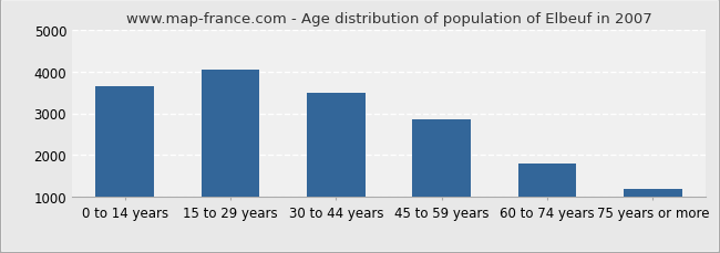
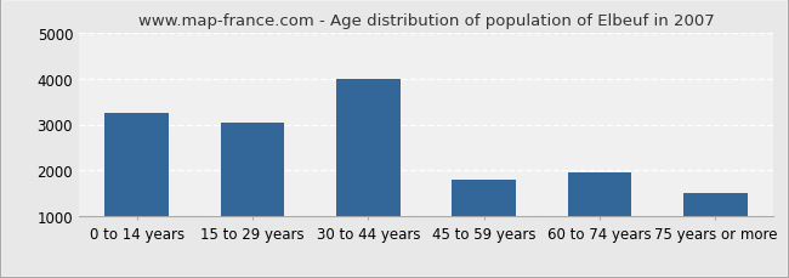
0 to 14 years: 3650 -> 3250
15 to 29 years: 4050 -> 3050
30 to 44 years: 3480 -> 4000
45 to 59 years: 2850 -> 1800
60 to 74 years: 1800 -> 1950
75 years or more: 1200 -> 1500
